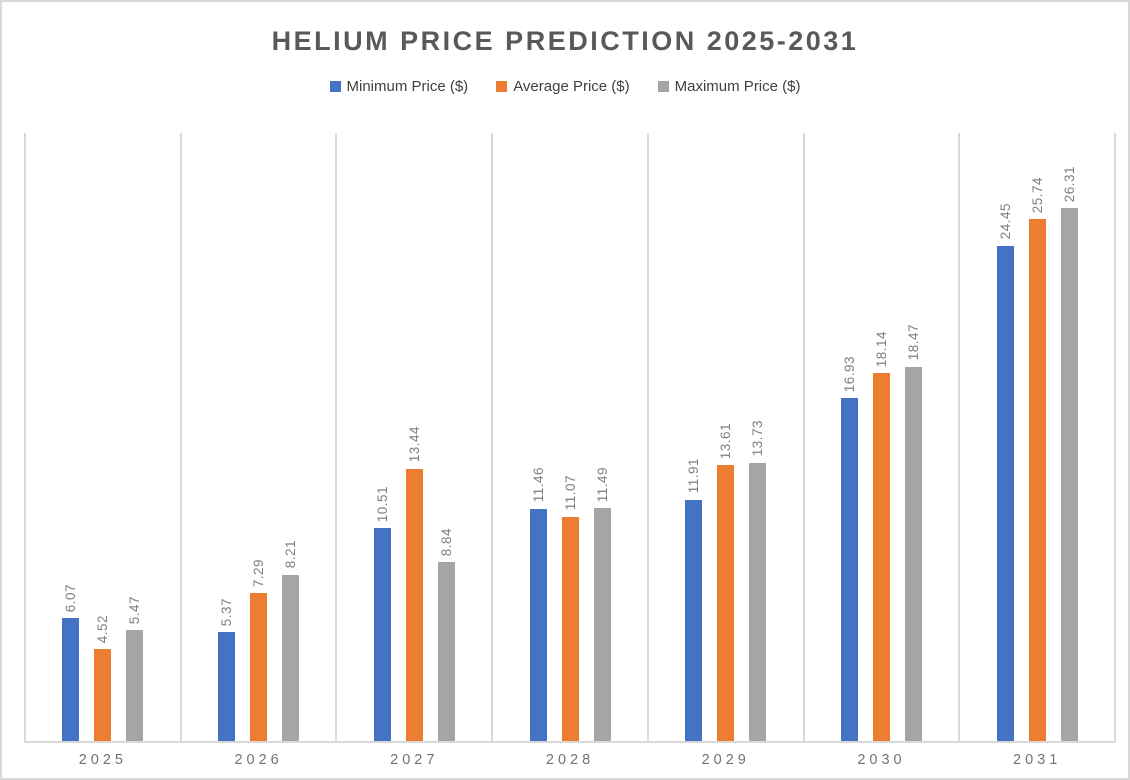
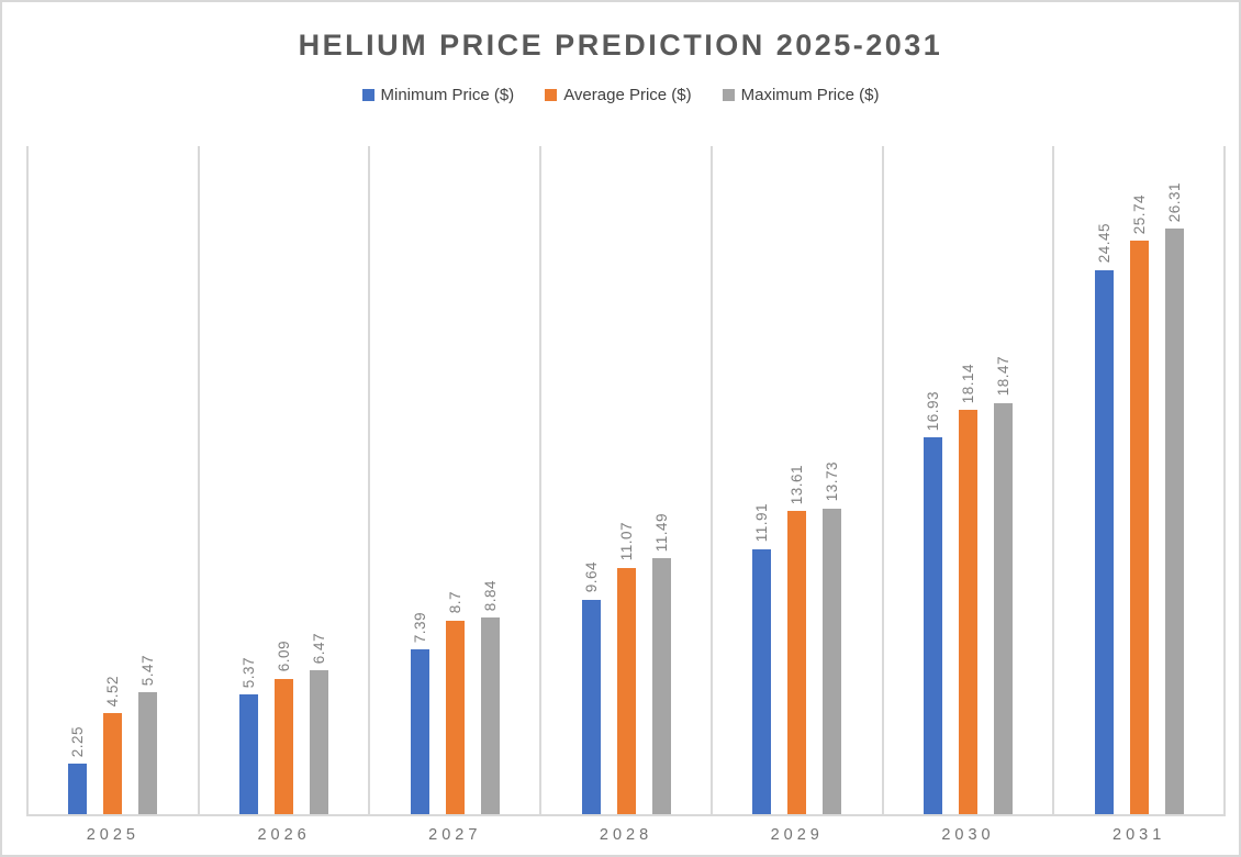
Minimum Price ($)/2025: 6.07 -> 2.25
Average Price ($)/2026: 7.29 -> 6.09
Maximum Price ($)/2026: 8.21 -> 6.47
Minimum Price ($)/2027: 10.51 -> 7.39
Average Price ($)/2027: 13.44 -> 8.7
Minimum Price ($)/2028: 11.46 -> 9.64
